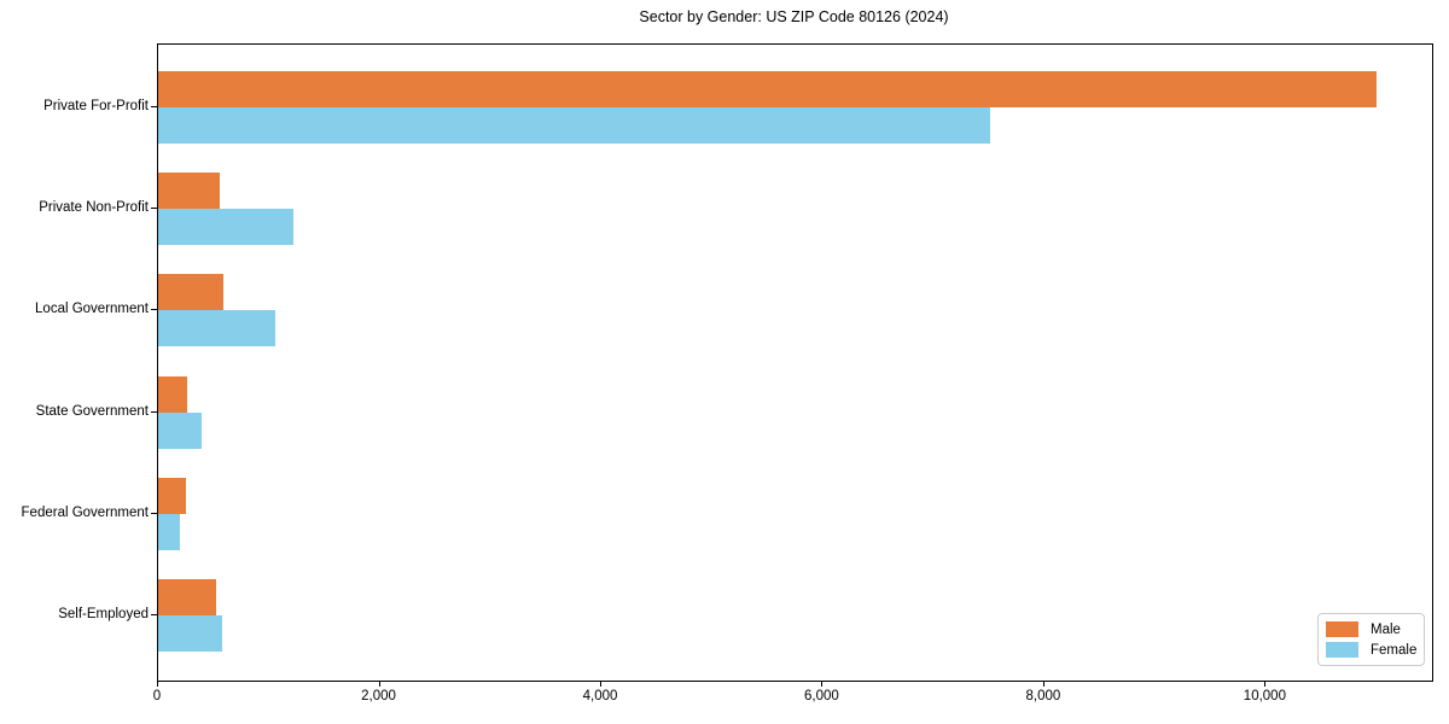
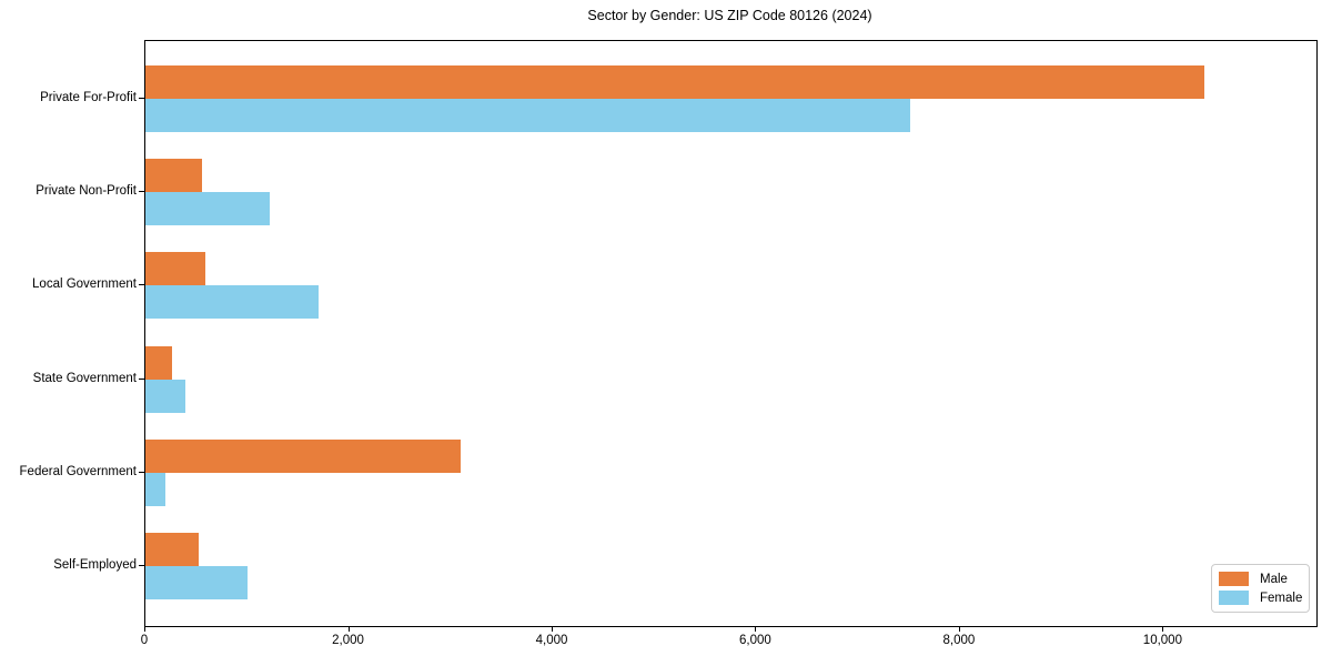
Male/Private For-Profit: 11000 -> 10400
Female/Local Government: 1100 -> 1700
Male/Federal Government: 200 -> 3100
Female/Self-Employed: 600 -> 1000
